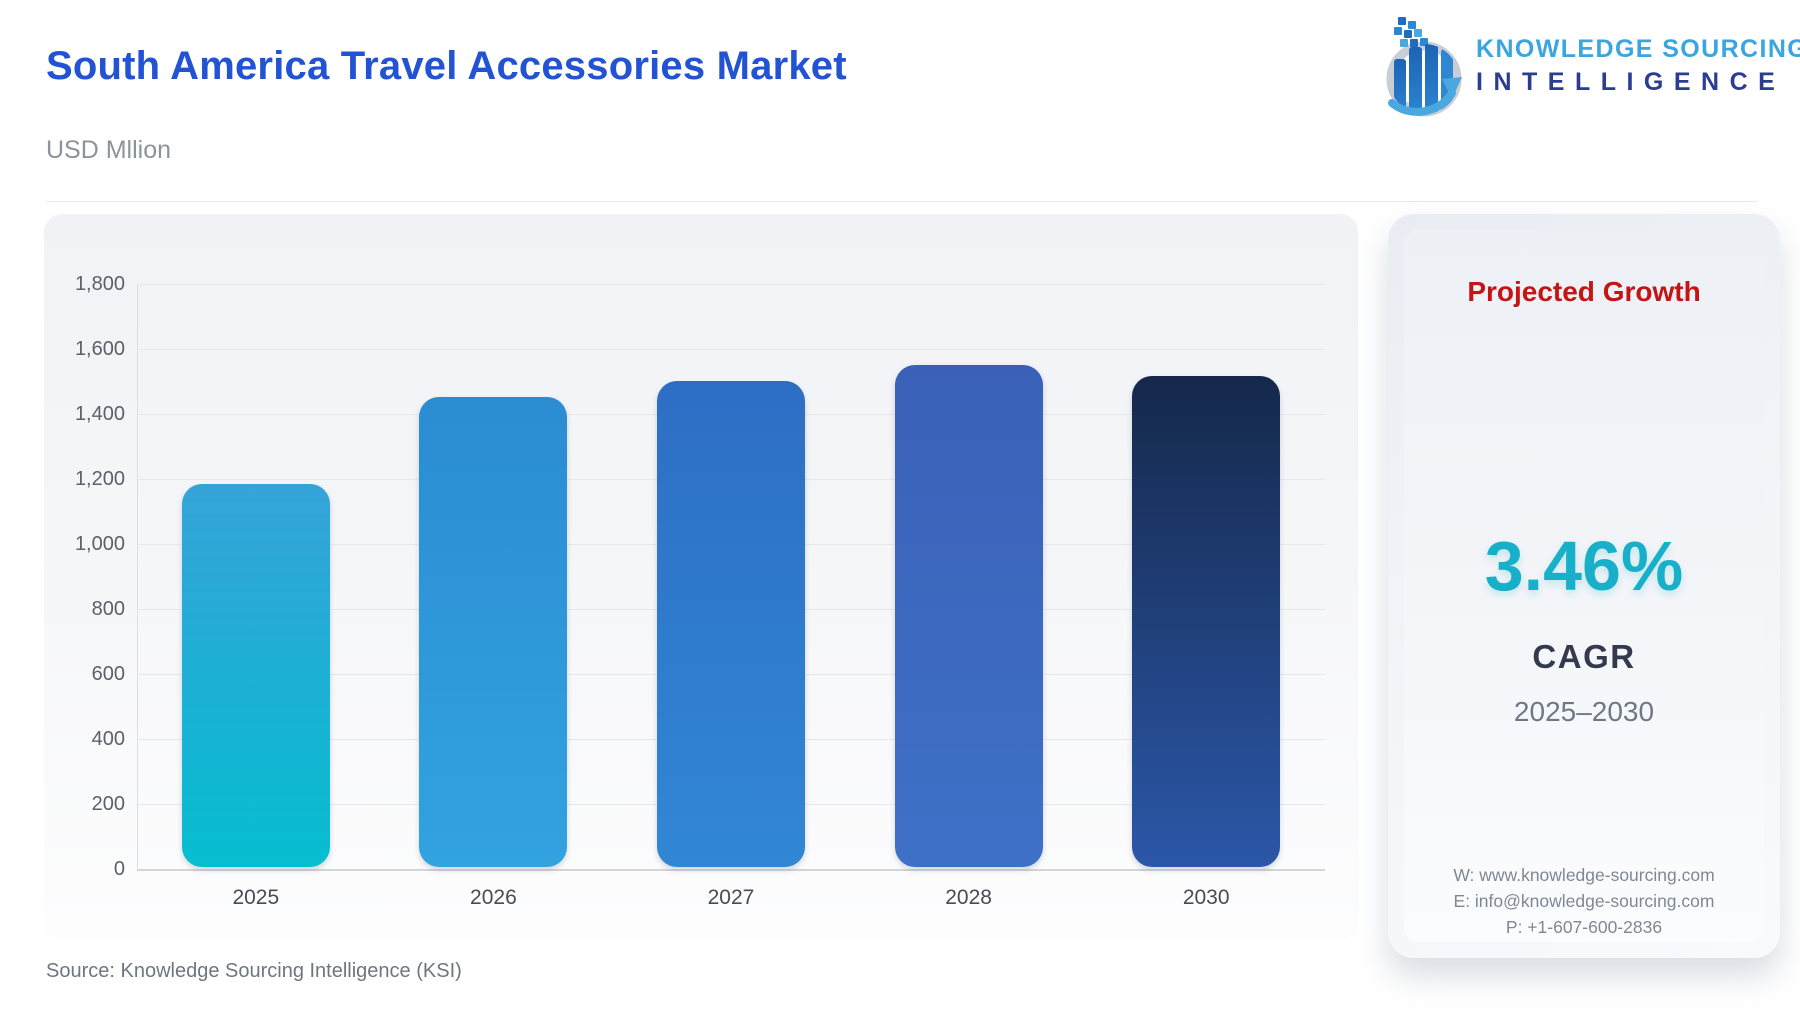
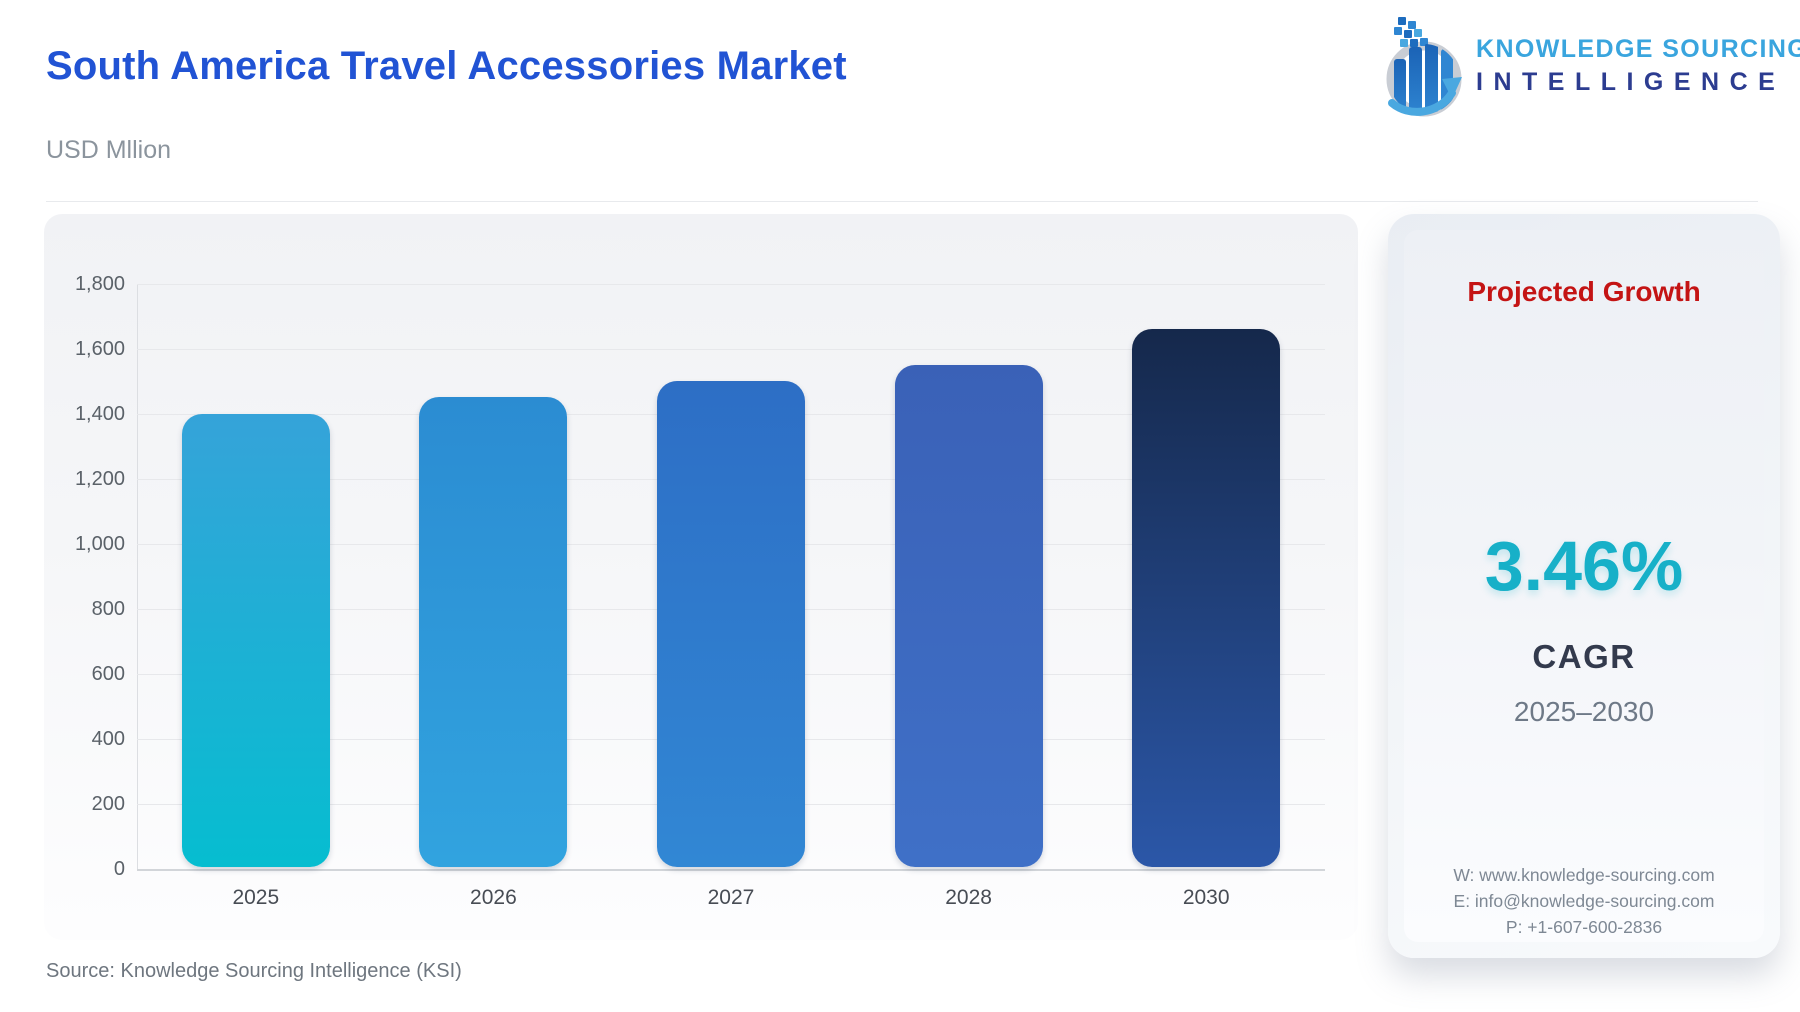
2025: 1180 -> 1400
2030: 1510 -> 1660
